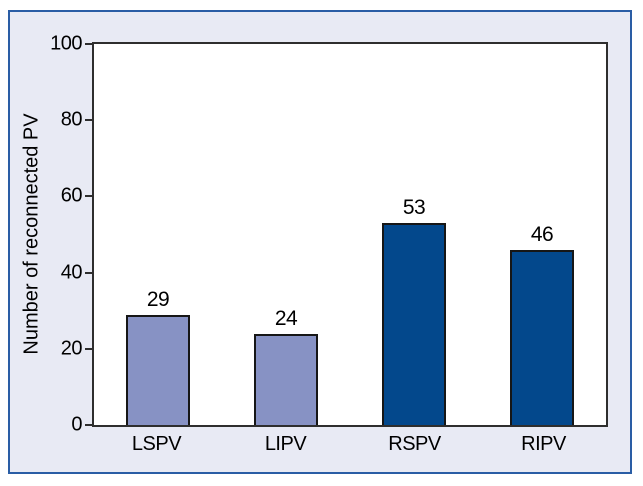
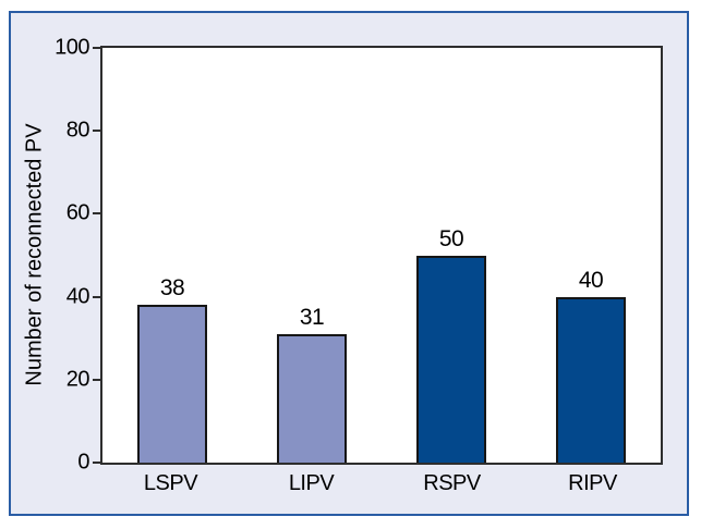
LSPV: 29 -> 38
LIPV: 24 -> 31
RSPV: 53 -> 50
RIPV: 46 -> 40
